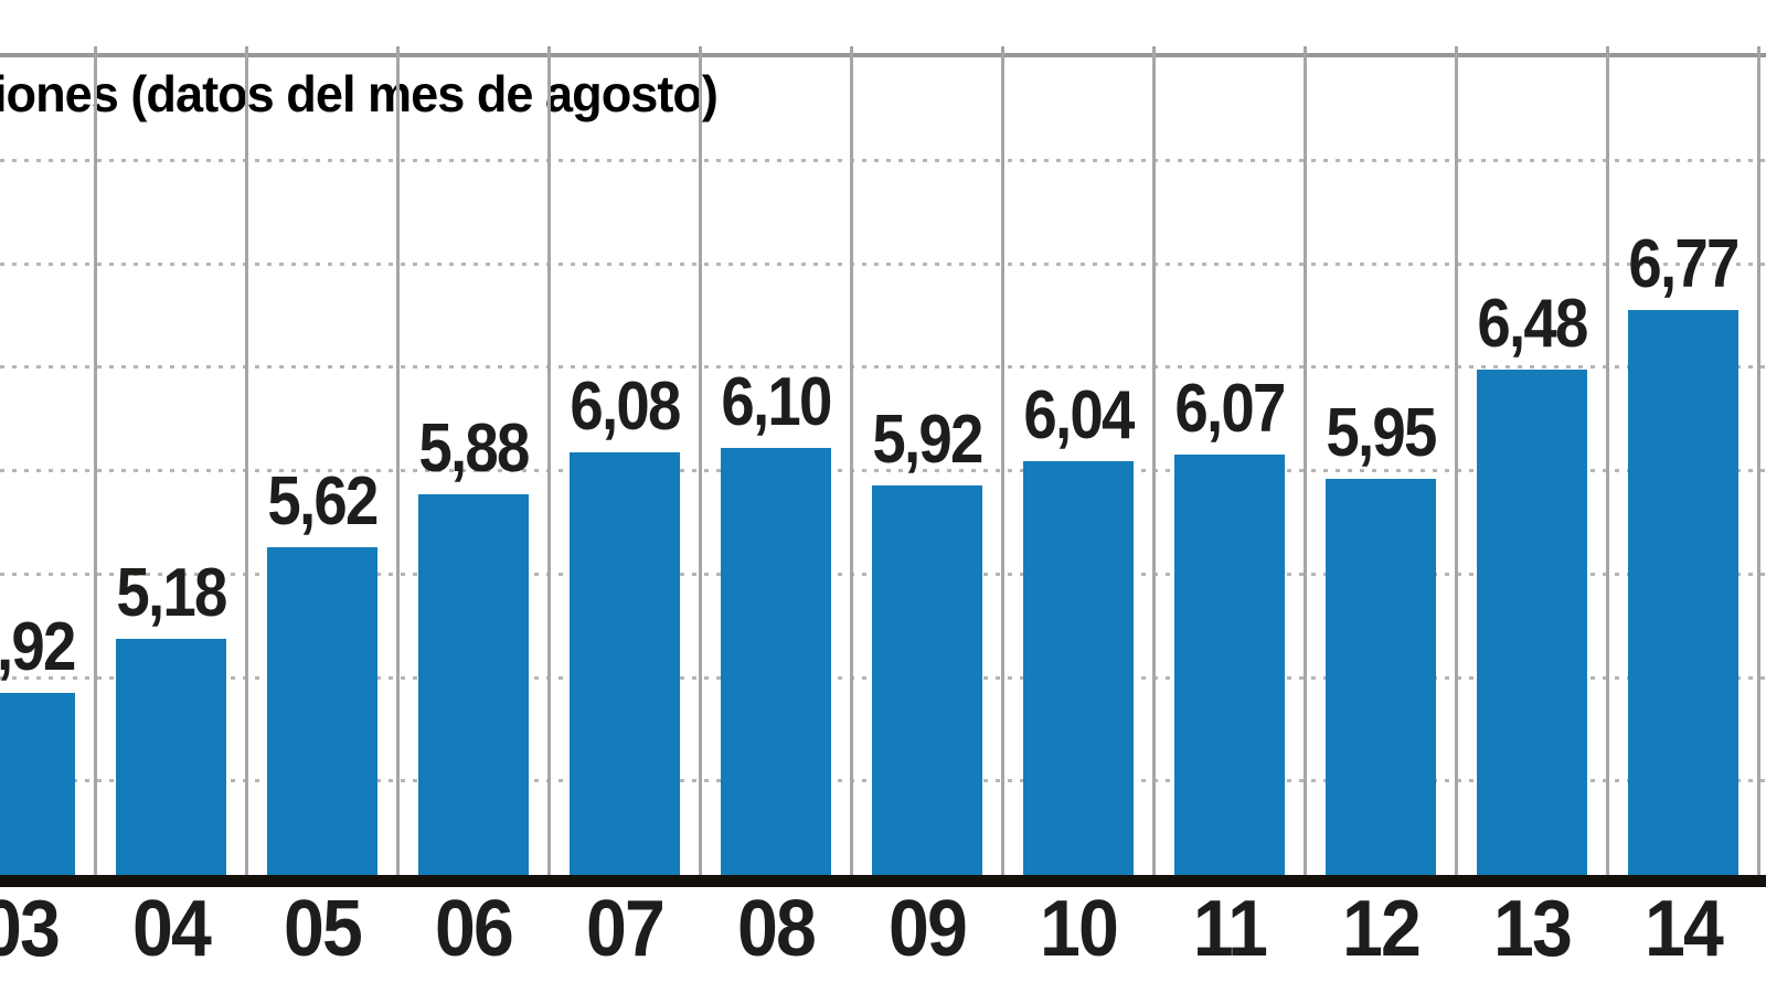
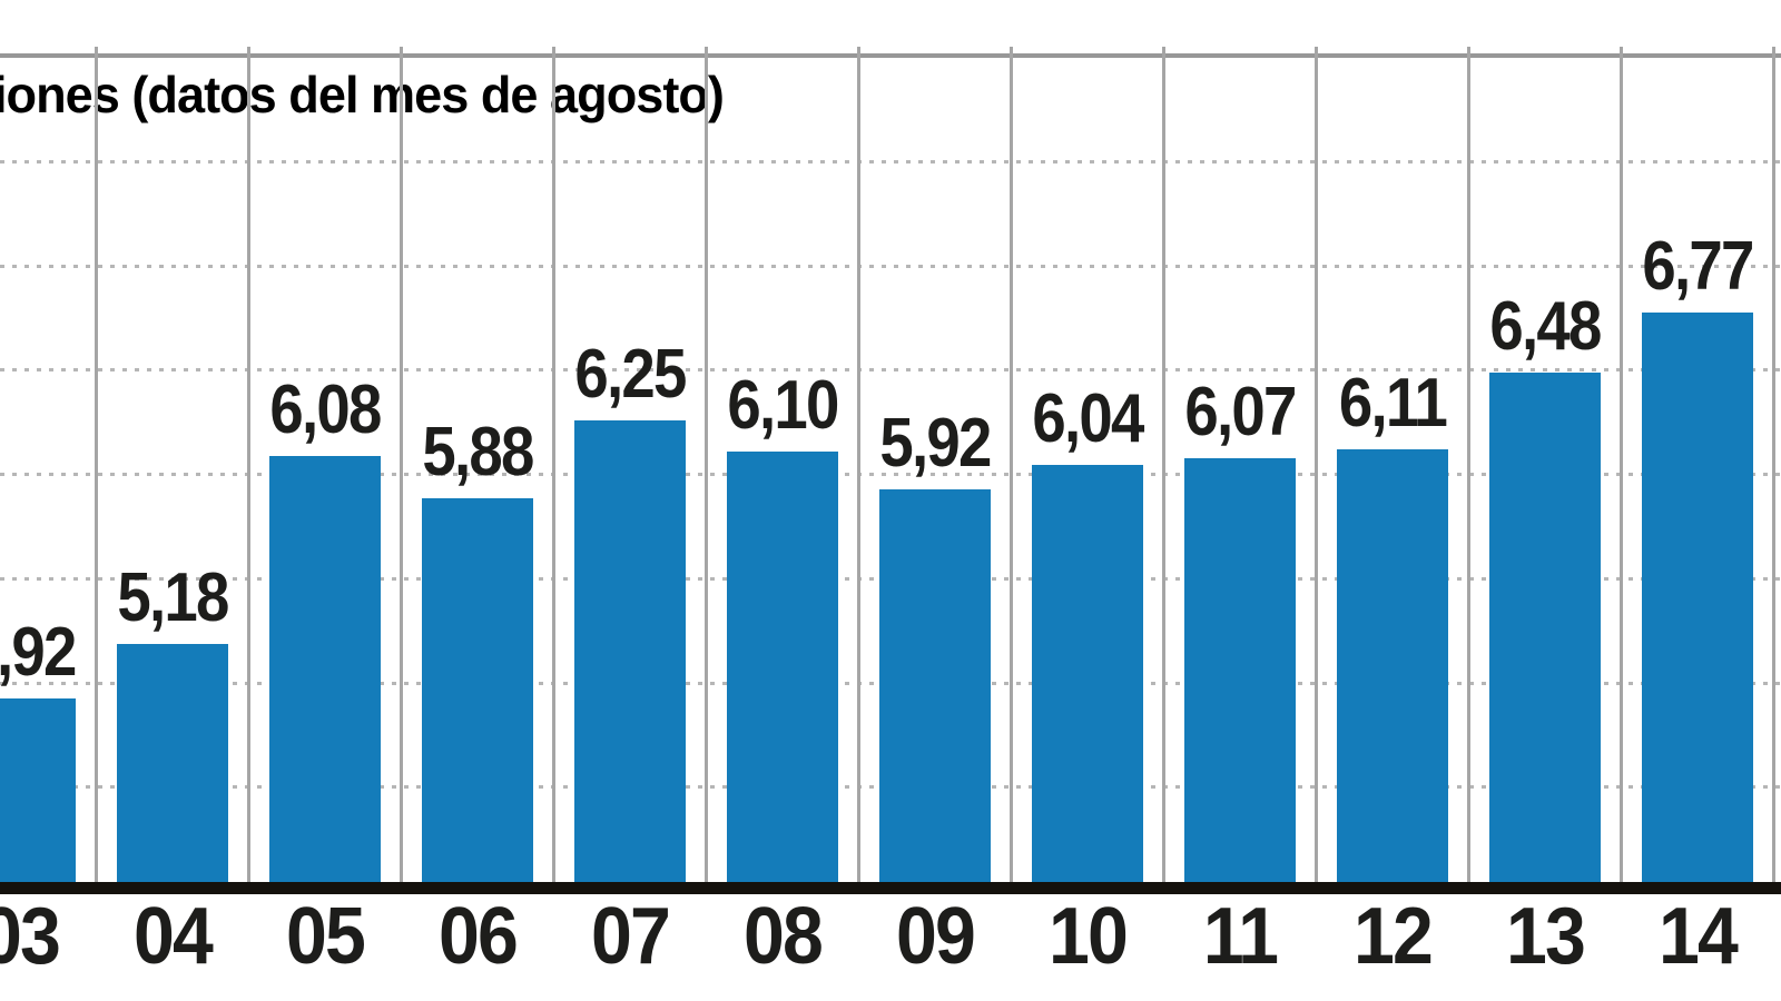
05: 5,62 -> 6,08
07: 6,08 -> 6,25
12: 5,95 -> 6,11
